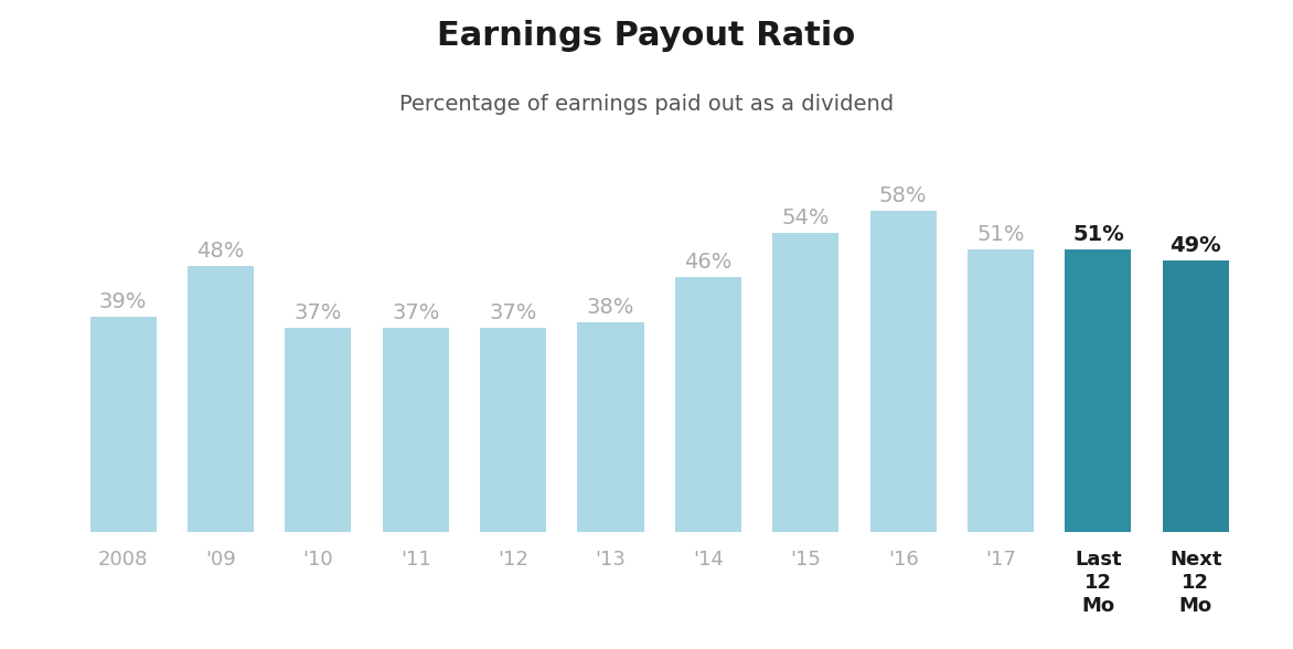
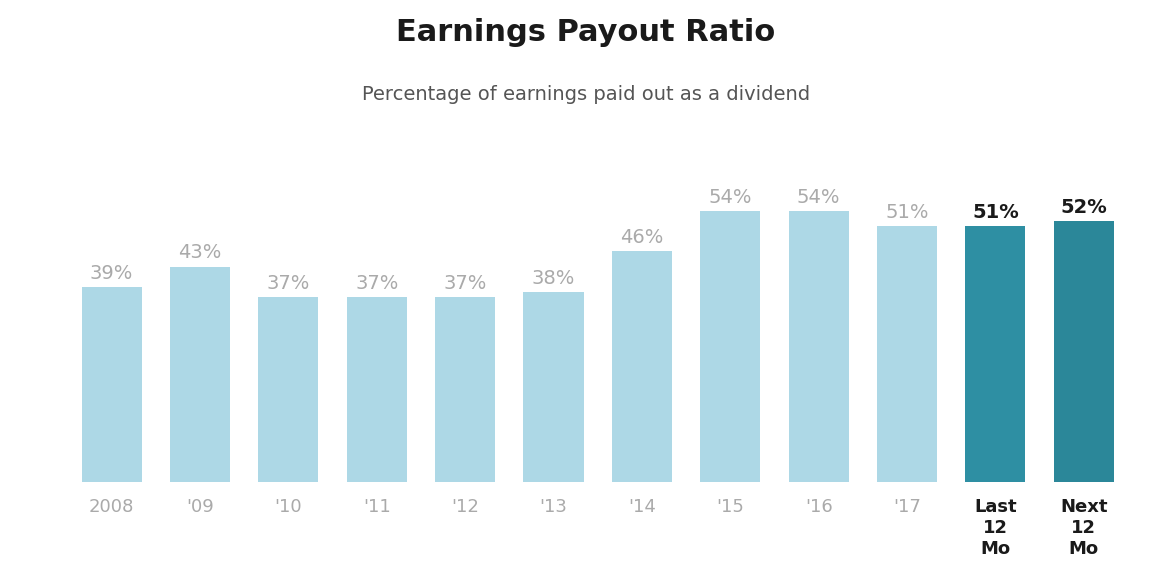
'09: 48% -> 43%
'16: 58% -> 54%
Next 12 Mo: 49% -> 52%
